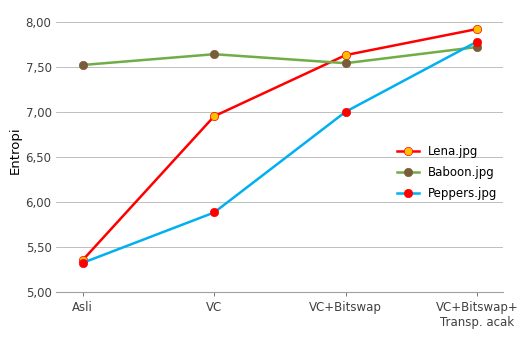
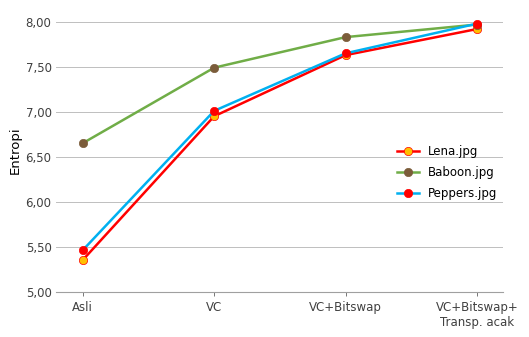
Baboon.jpg/Asli: 7,52 -> 6,65
Peppers.jpg/Asli: 5,32 -> 5,46
Baboon.jpg/VC: 7,64 -> 7,49
Peppers.jpg/VC: 5,88 -> 7,01
Baboon.jpg/VC+Bitswap: 7,54 -> 7,83
Peppers.jpg/VC+Bitswap: 7,00 -> 7,65
Baboon.jpg/VC+Bitswap+ Transp. acak: 7,72 -> 7,97
Peppers.jpg/VC+Bitswap+ Transp. acak: 7,78 -> 7,98
